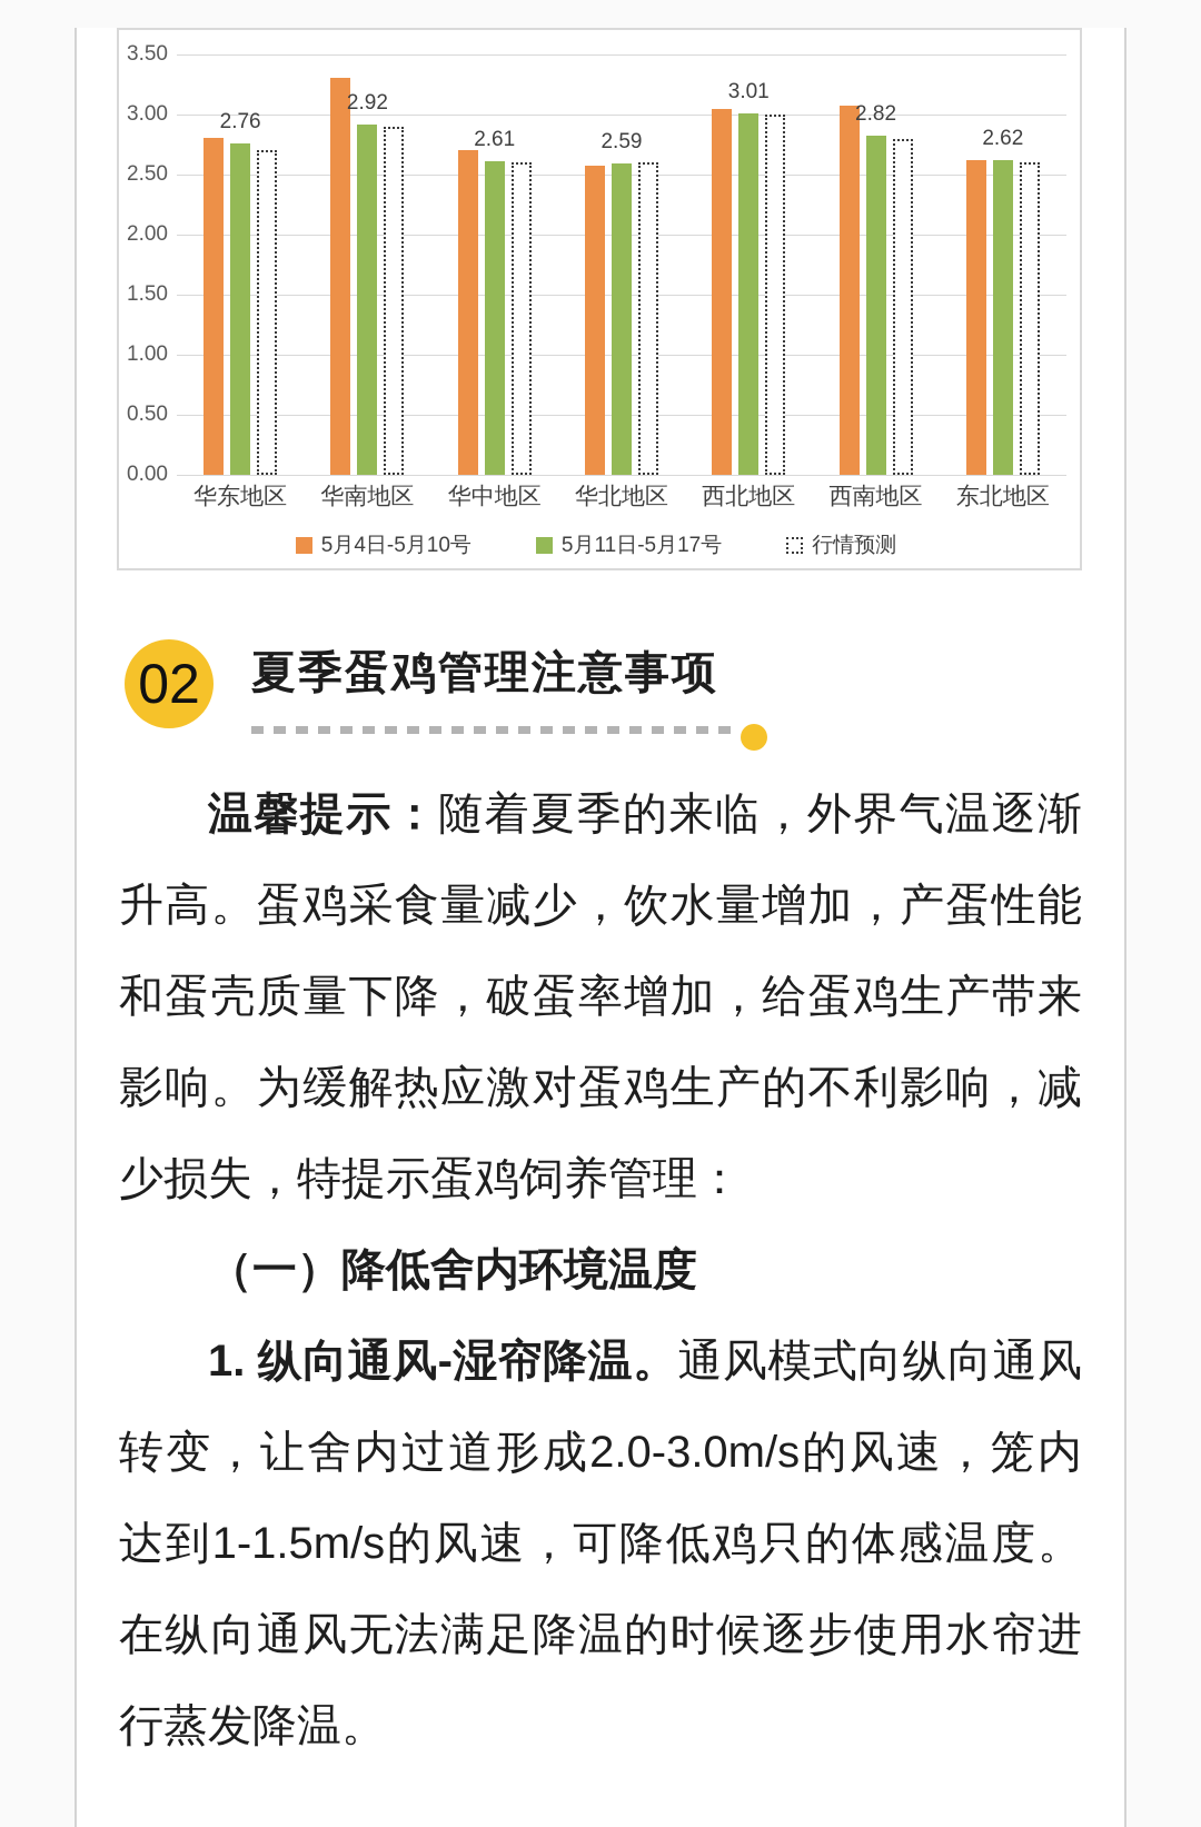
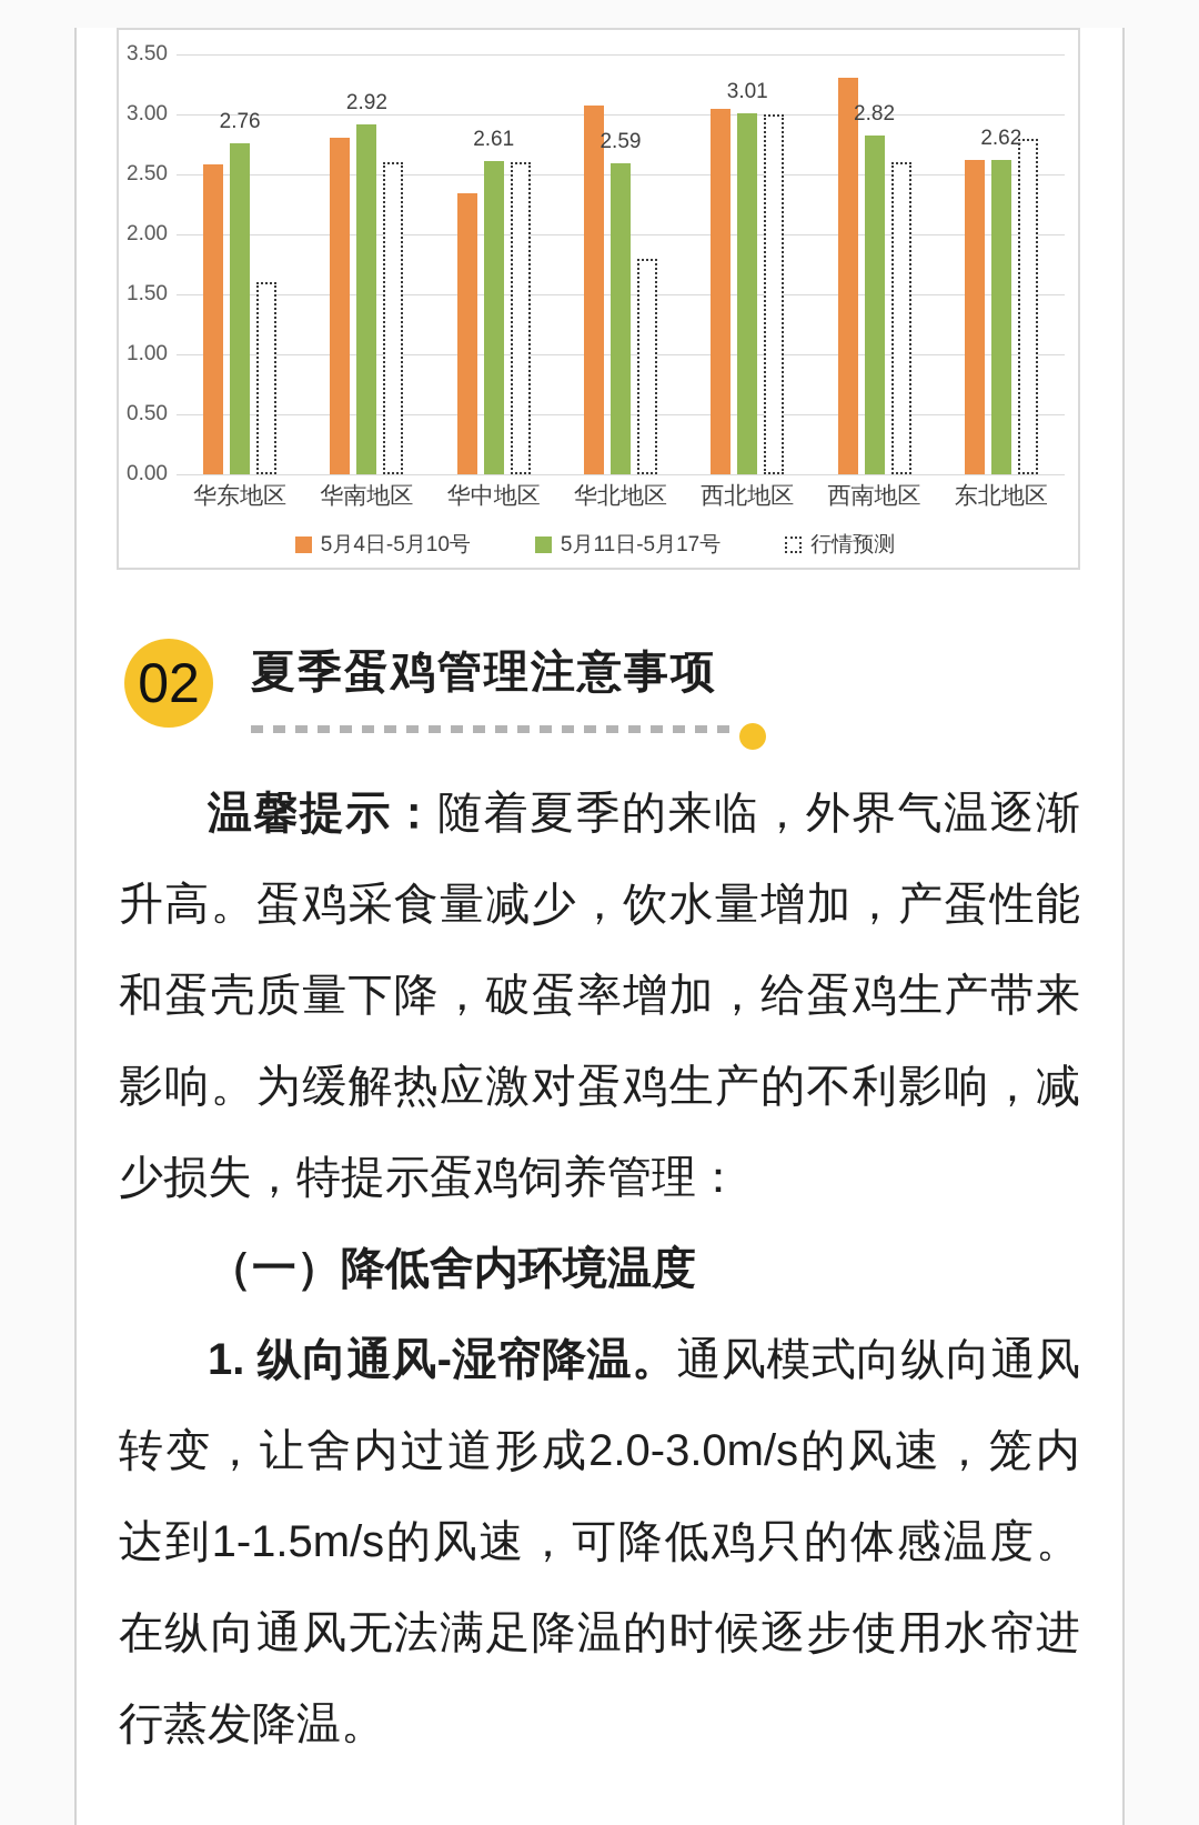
5月4日-5月10号/华东地区: 2.81 -> 2.58
行情预测/华东地区: 2.7 -> 1.6
5月4日-5月10号/华南地区: 3.31 -> 2.81
行情预测/华南地区: 2.9 -> 2.6
5月4日-5月10号/华中地区: 2.70 -> 2.34
5月4日-5月10号/华北地区: 2.57 -> 3.07
行情预测/华北地区: 2.6 -> 1.8
5月4日-5月10号/西南地区: 3.07 -> 3.31
行情预测/西南地区: 2.8 -> 2.6
行情预测/东北地区: 2.6 -> 2.8
